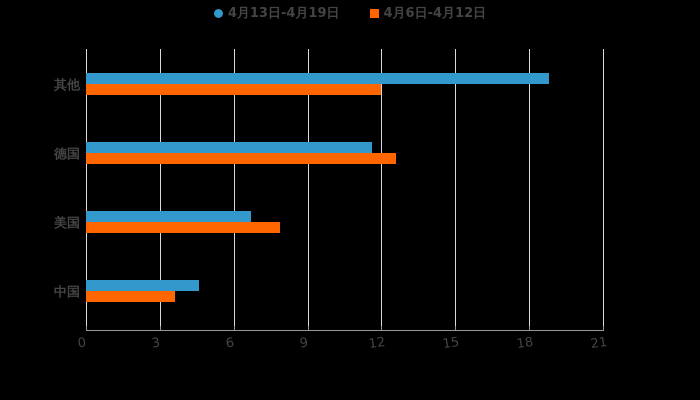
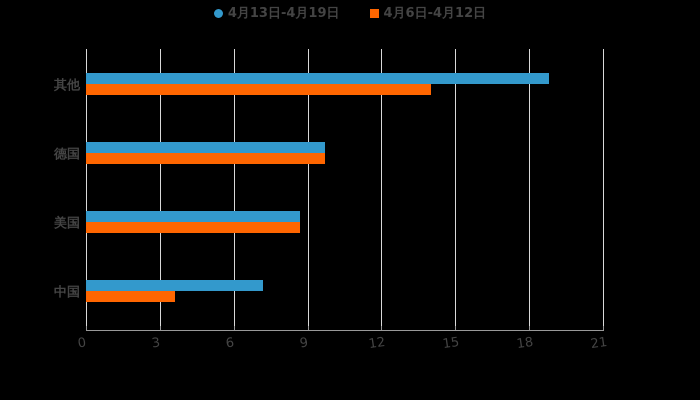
4月6日-4月12日/其他: 12.0 -> 14.0
4月13日-4月19日/德国: 11.6 -> 9.7
4月6日-4月12日/德国: 12.6 -> 9.7
4月13日-4月19日/美国: 6.7 -> 8.7
4月6日-4月12日/美国: 7.9 -> 8.7
4月13日-4月19日/中国: 4.6 -> 7.2
